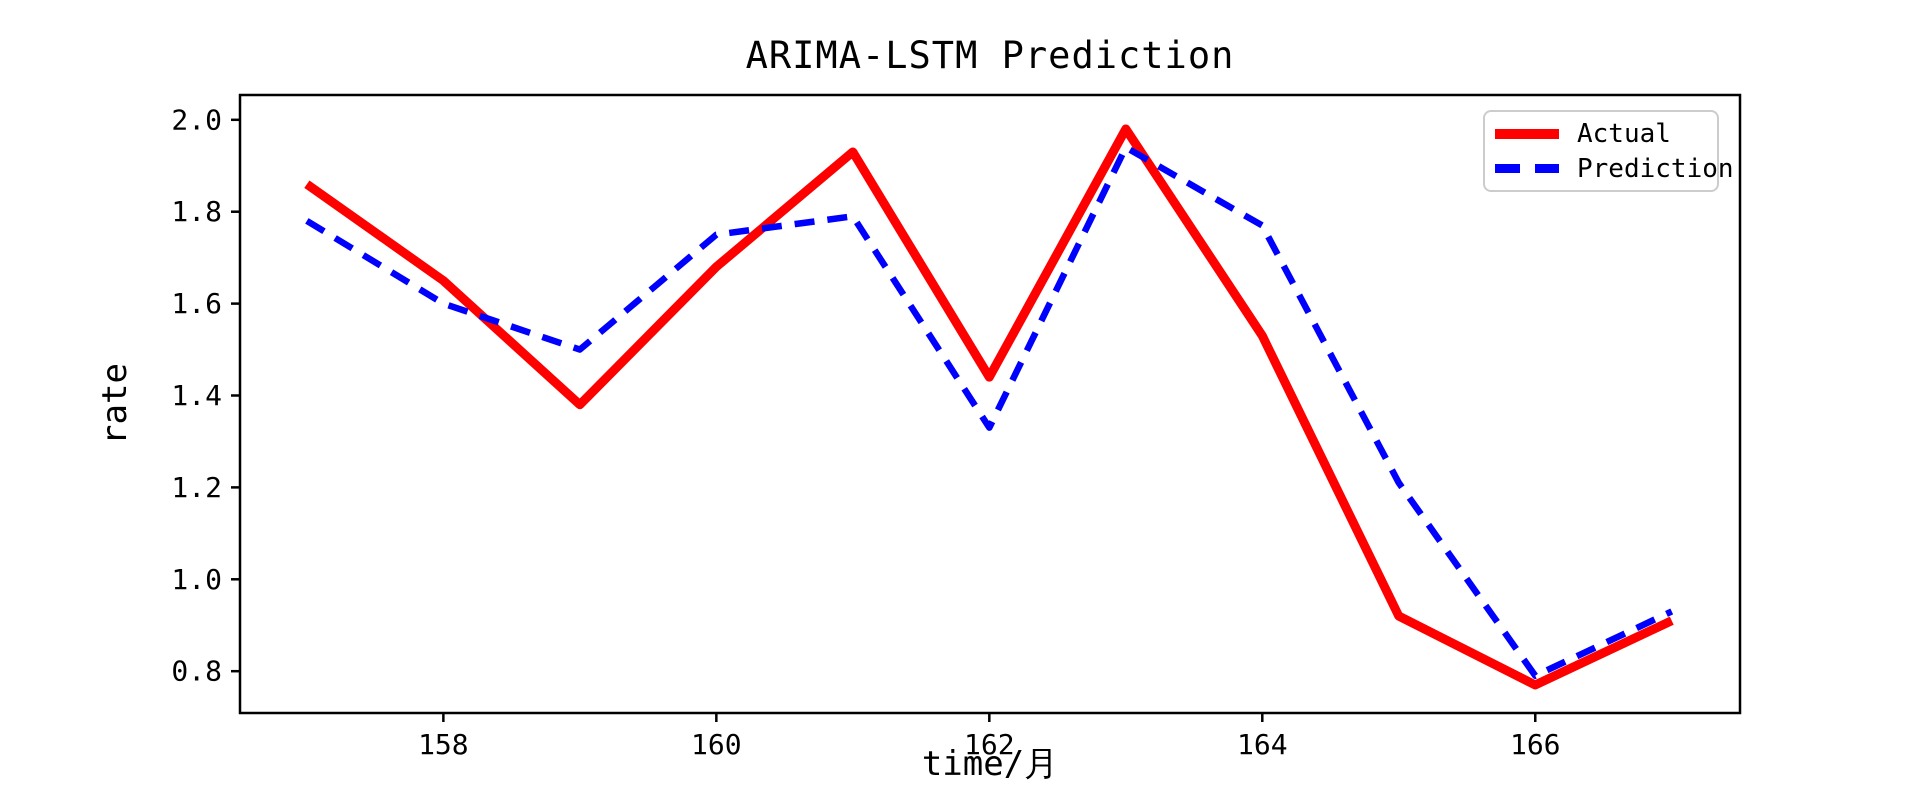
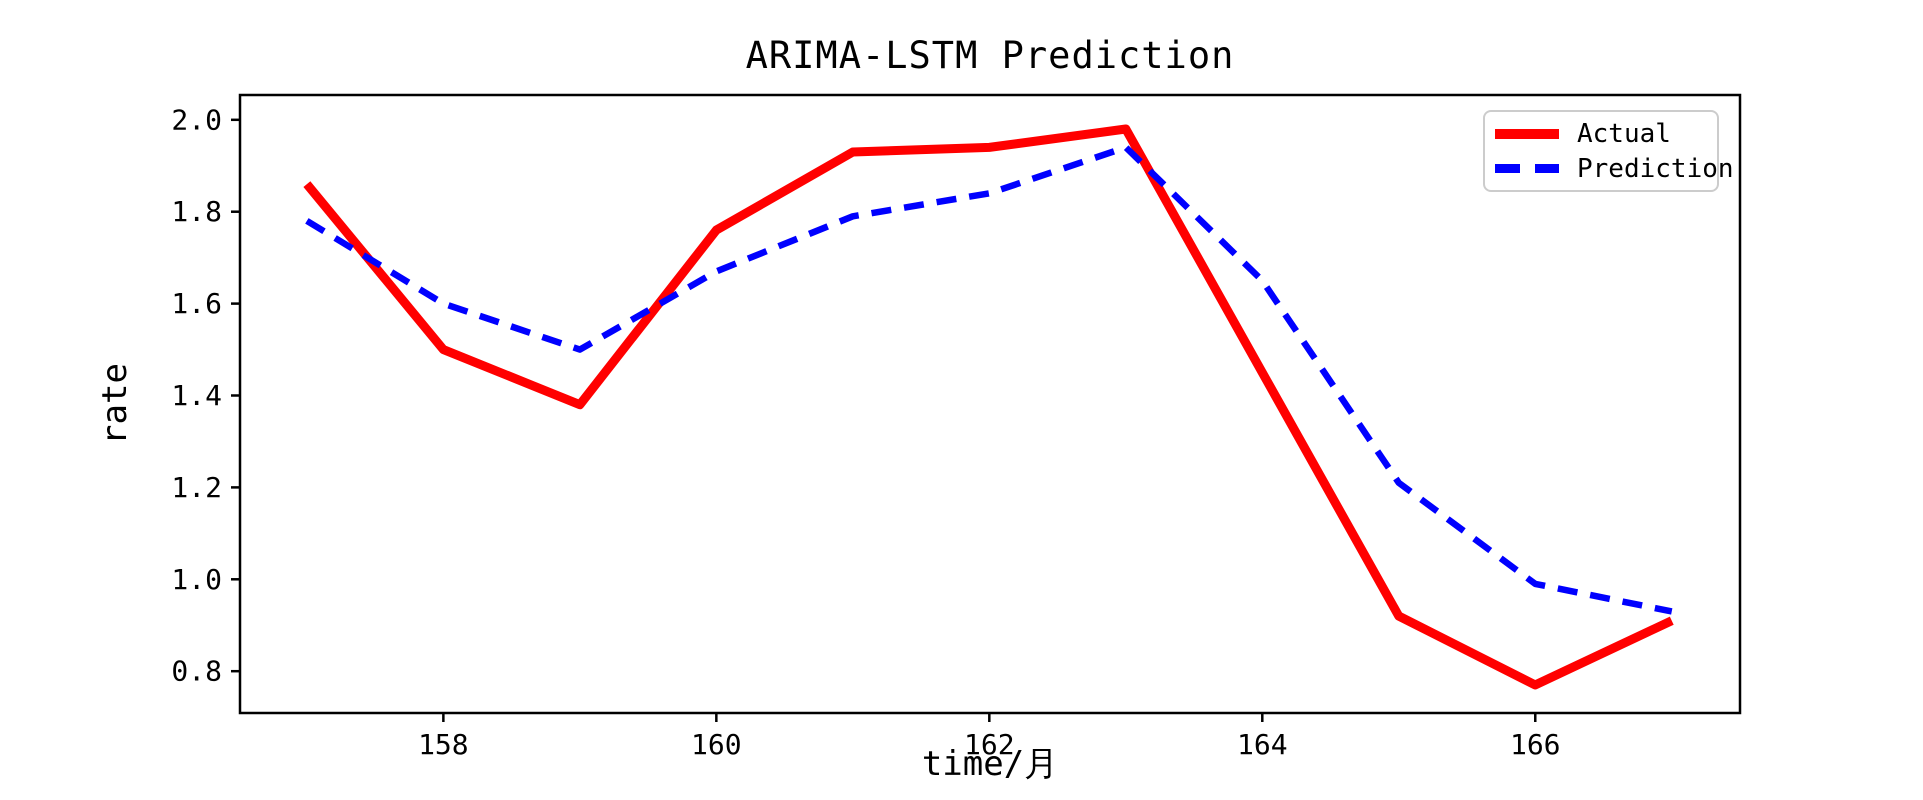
Actual/158: 1.65 -> 1.50
Actual/160: 1.68 -> 1.76
Prediction/160: 1.75 -> 1.67
Actual/162: 1.44 -> 1.94
Prediction/162: 1.33 -> 1.84
Actual/164: 1.53 -> 1.45
Prediction/164: 1.77 -> 1.65
Prediction/166: 0.79 -> 0.99
